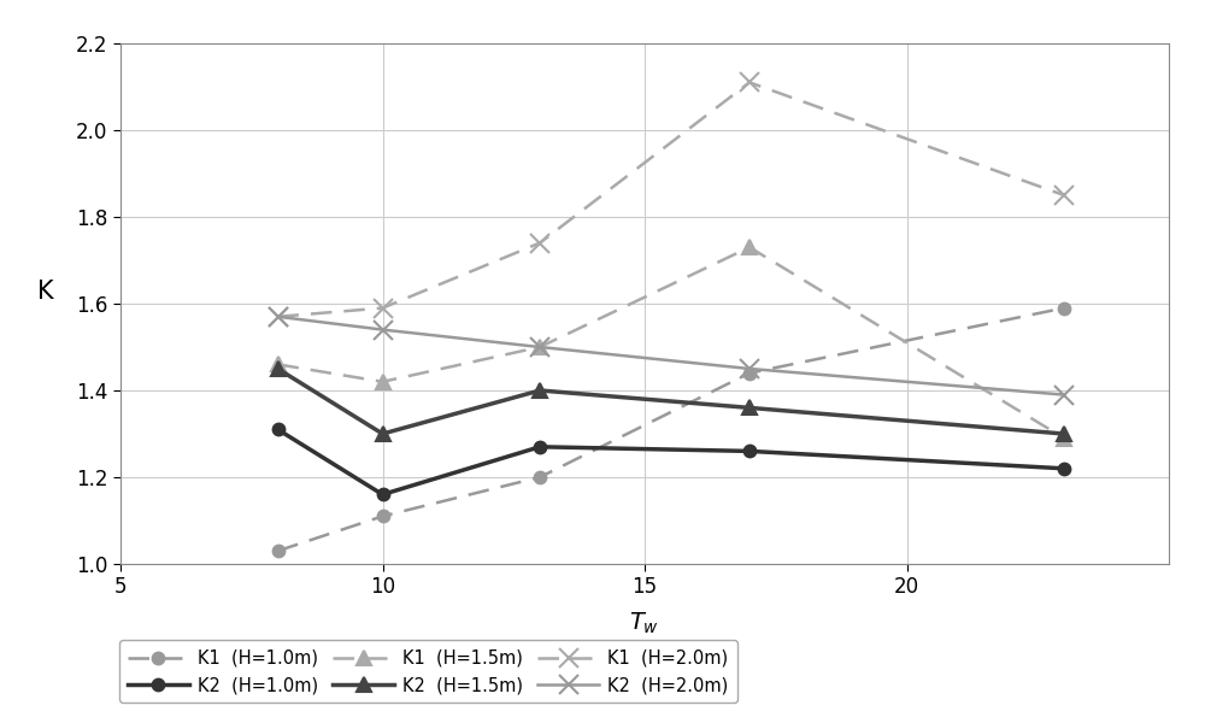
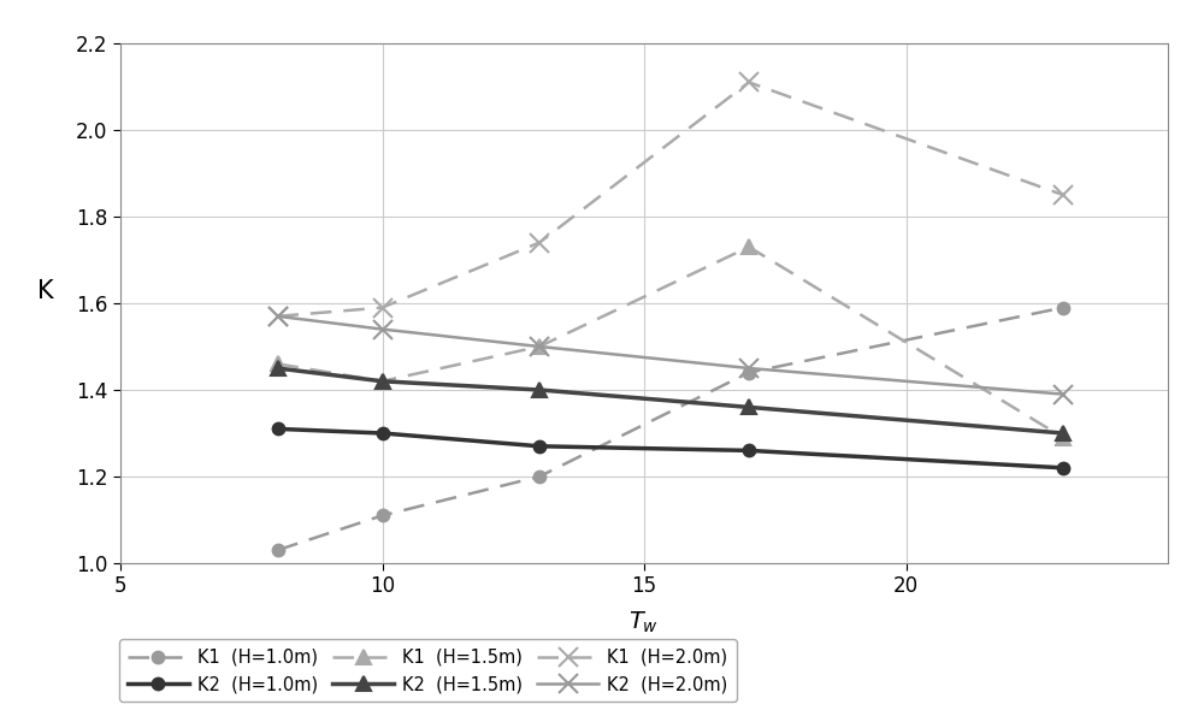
K2 (H=1.0m)/10: 1.16 -> 1.30
K2 (H=1.5m)/10: 1.30 -> 1.42
